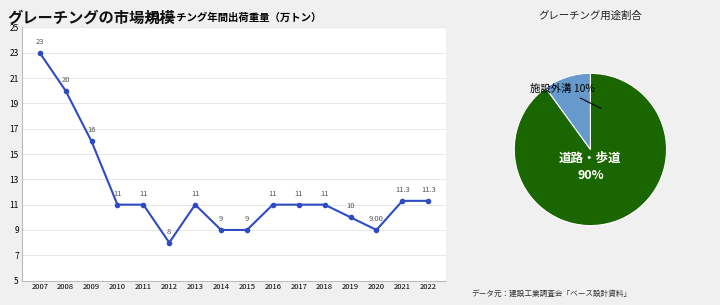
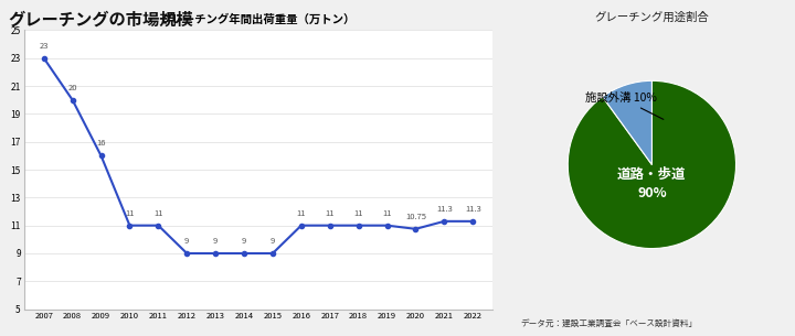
2012: 8 -> 9
2013: 11 -> 9
2019: 10 -> 11
2020: 9.00 -> 10.75
